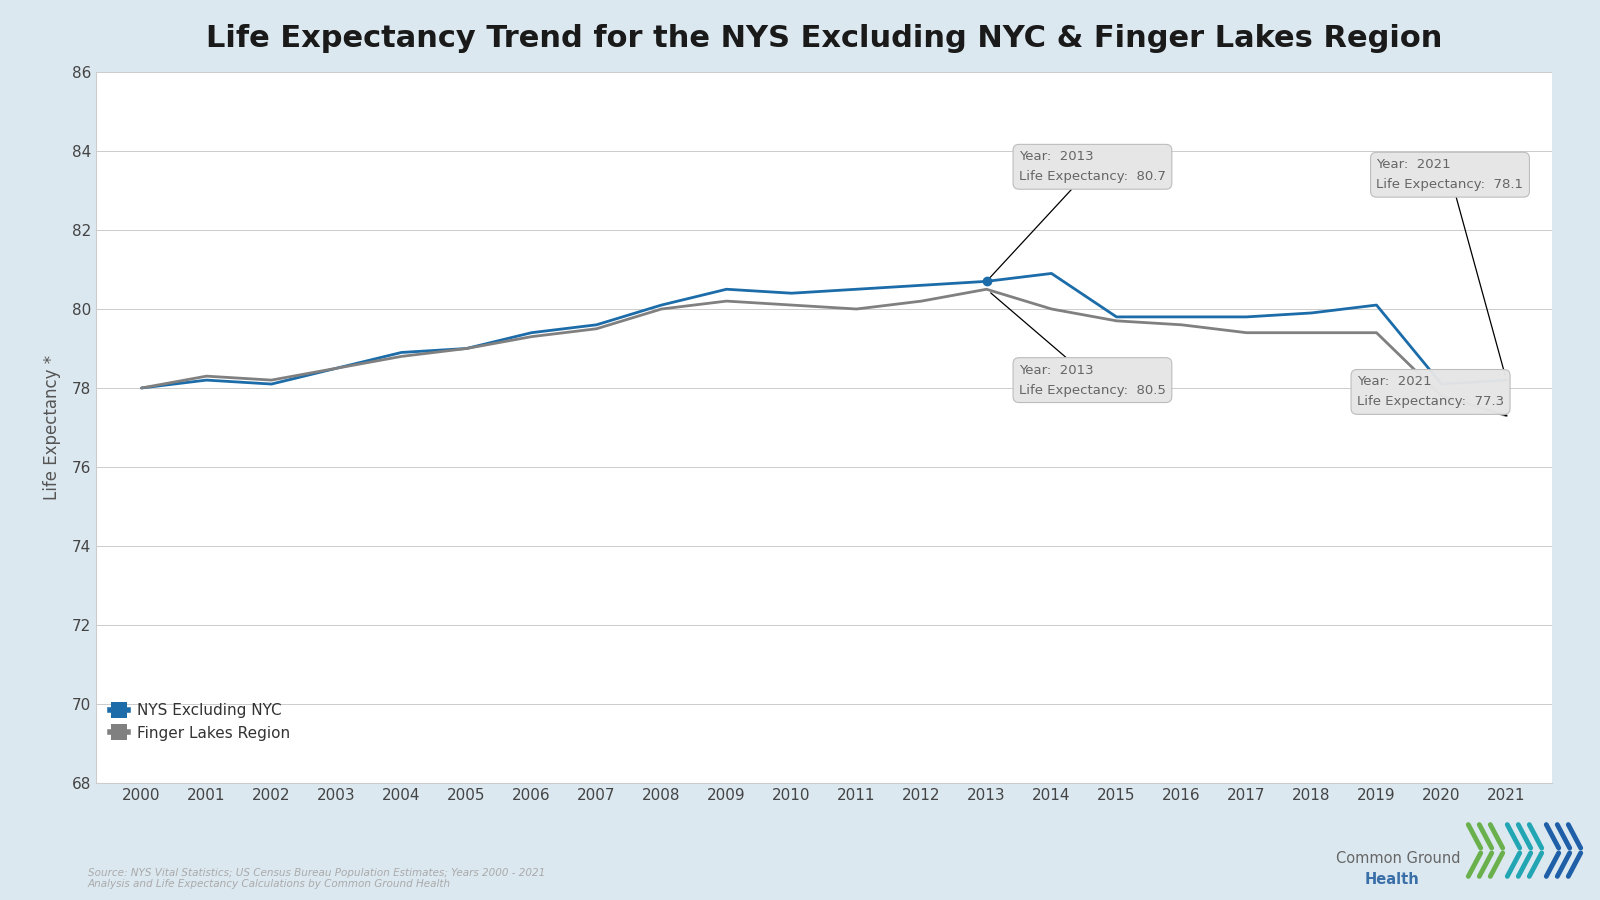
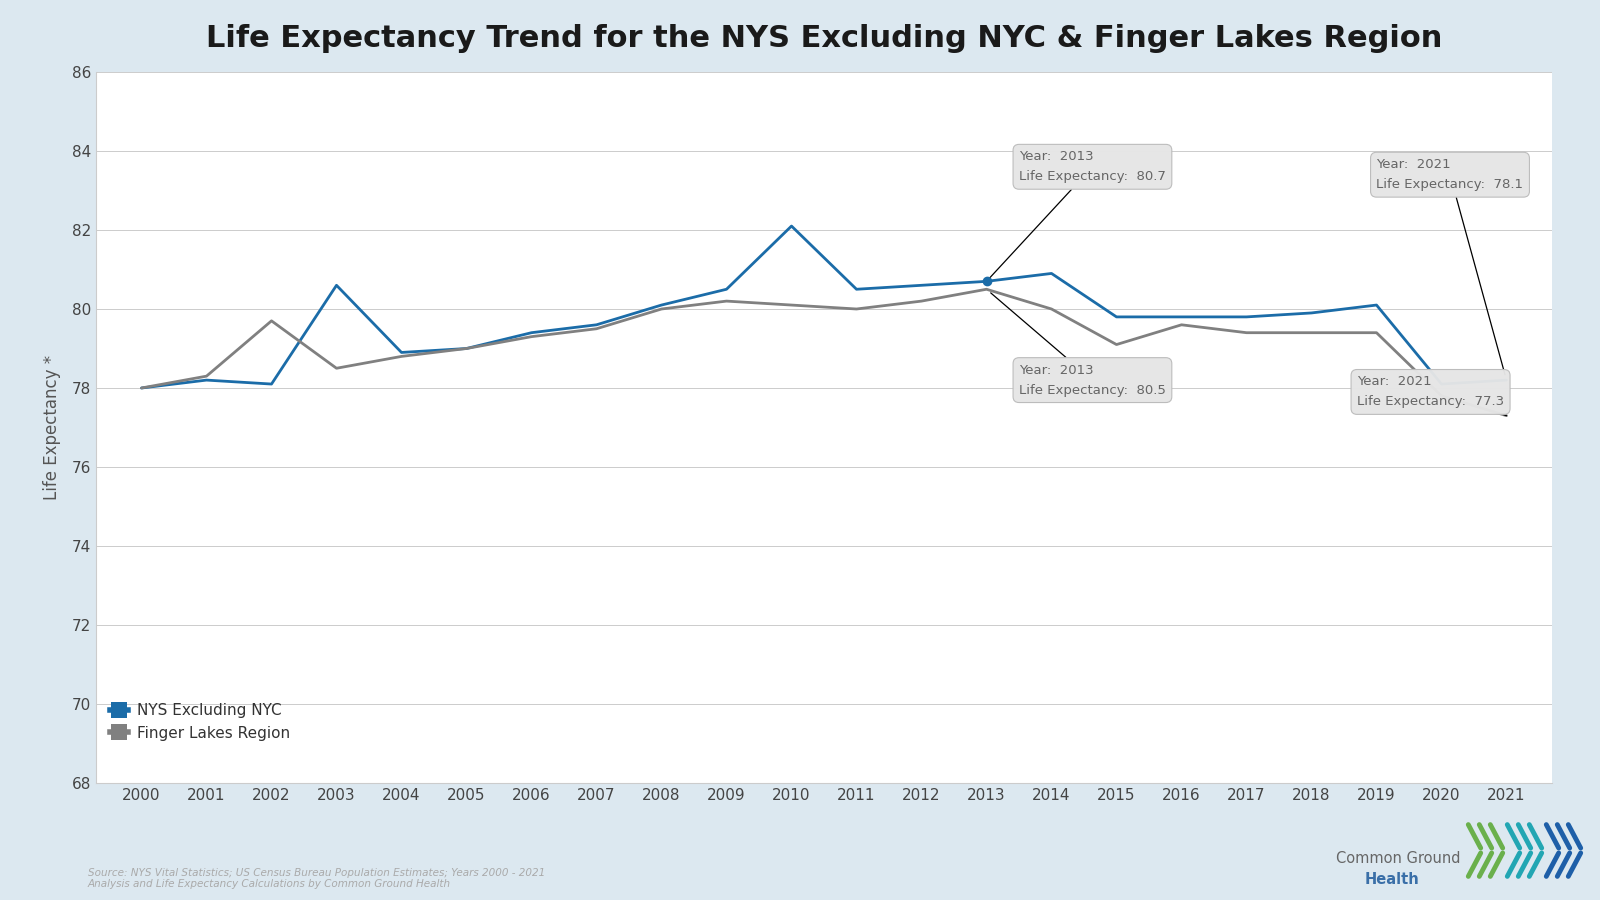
Finger Lakes Region/2002: 78.2 -> 79.7
NYS Excluding NYC/2003: 78.5 -> 80.6
NYS Excluding NYC/2010: 80.4 -> 82.1
Finger Lakes Region/2015: 79.7 -> 79.1
